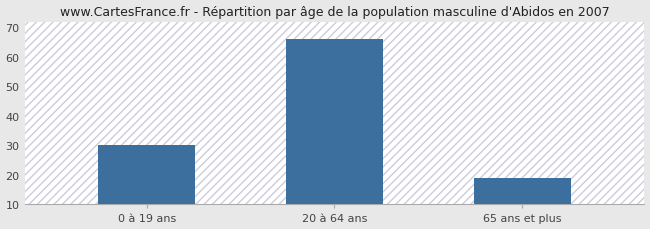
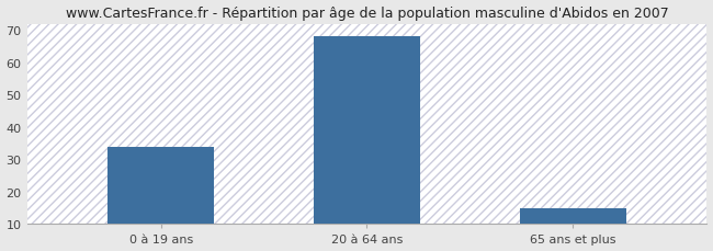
0 à 19 ans: 30 -> 34
20 à 64 ans: 66 -> 68
65 ans et plus: 19 -> 15
